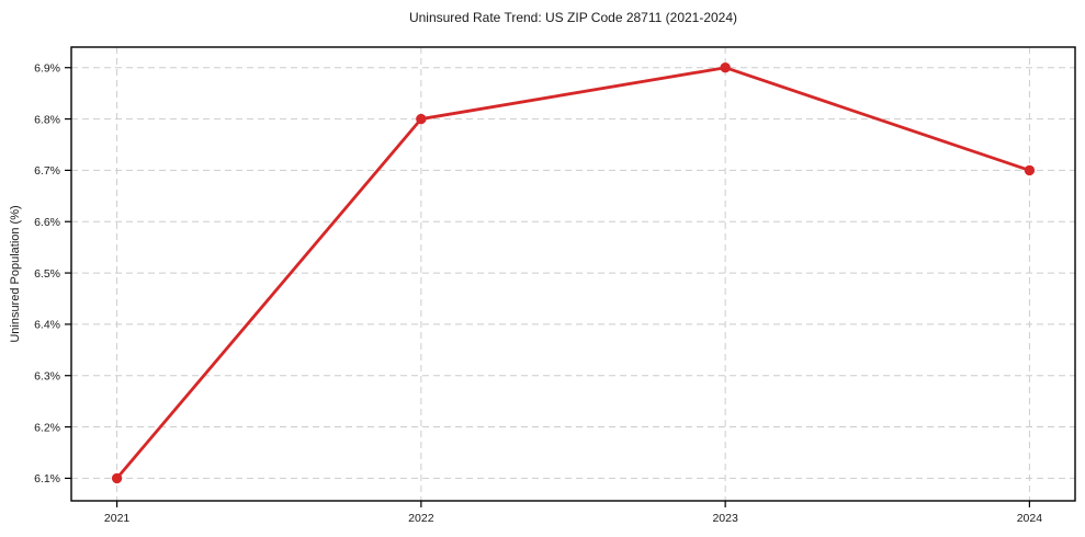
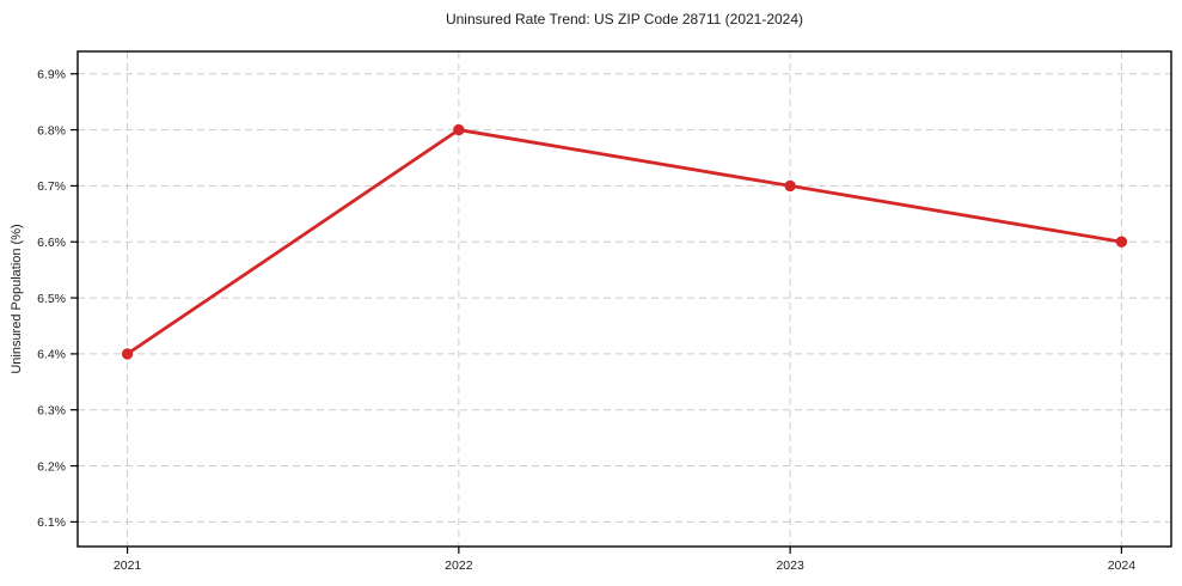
2021: 6.1% -> 6.4%
2023: 6.9% -> 6.7%
2024: 6.7% -> 6.6%
